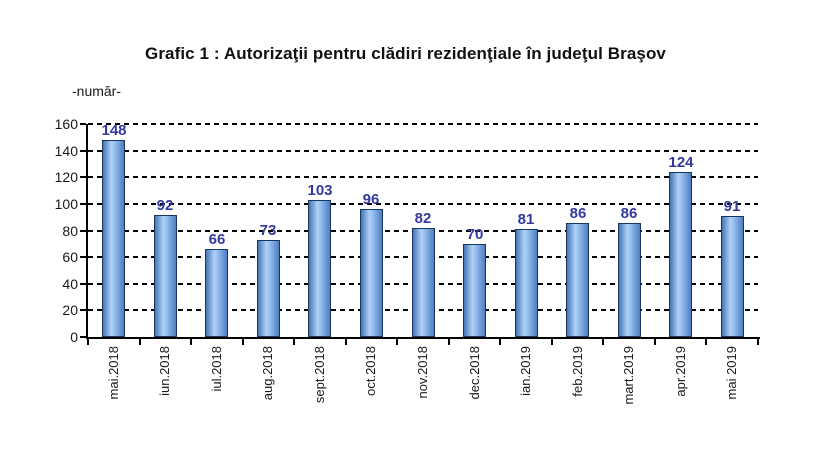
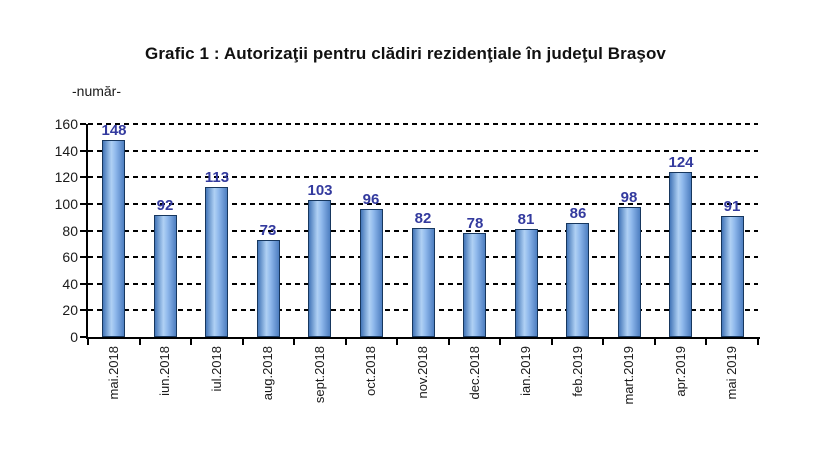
iul.2018: 66 -> 113
dec.2018: 70 -> 78
mart.2019: 86 -> 98
